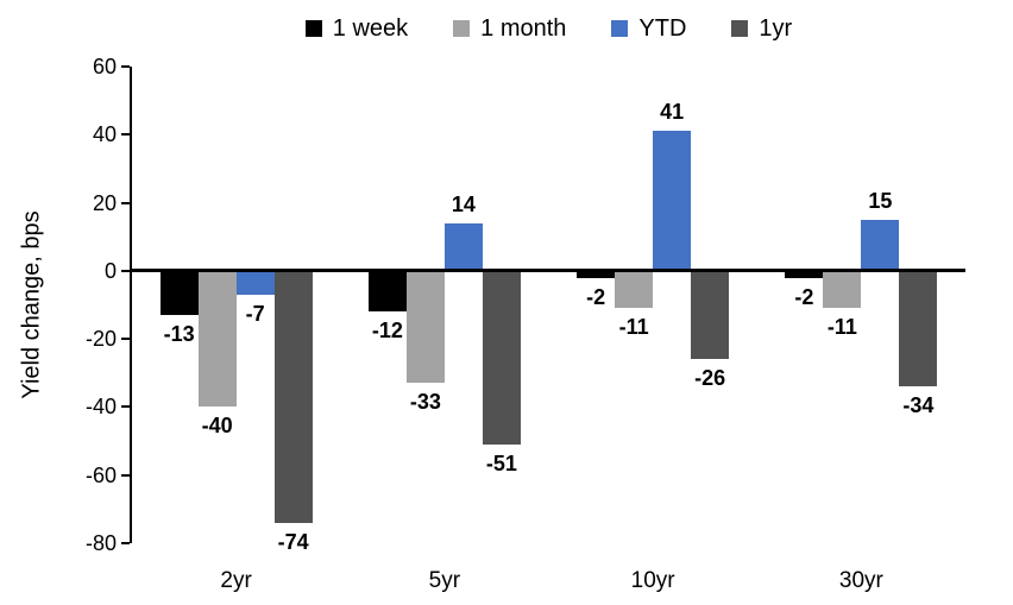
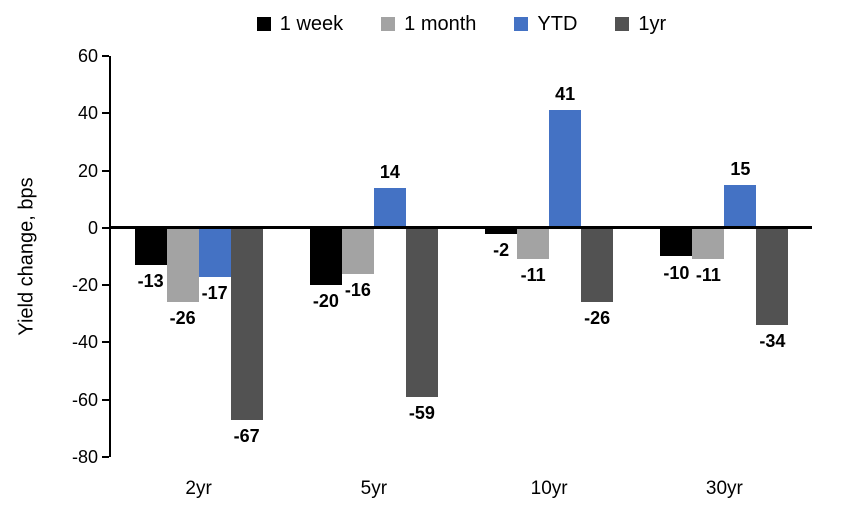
1 month/2yr: -40 -> -26
YTD/2yr: -7 -> -17
1yr/2yr: -74 -> -67
1 week/5yr: -12 -> -20
1 month/5yr: -33 -> -16
1yr/5yr: -51 -> -59
1 week/30yr: -2 -> -10
